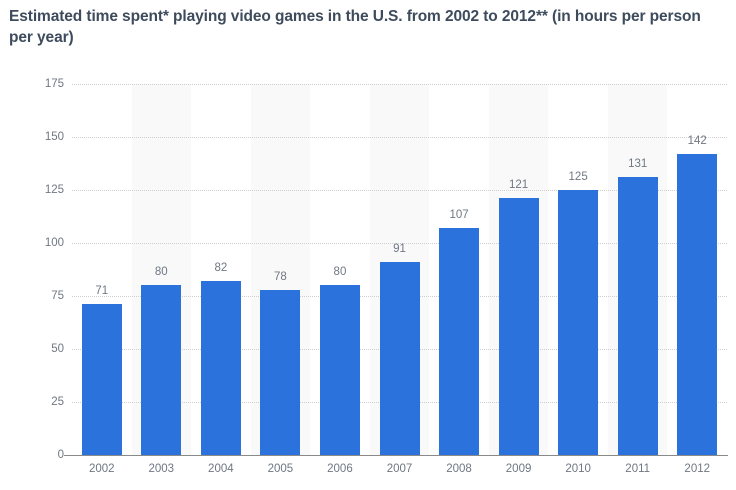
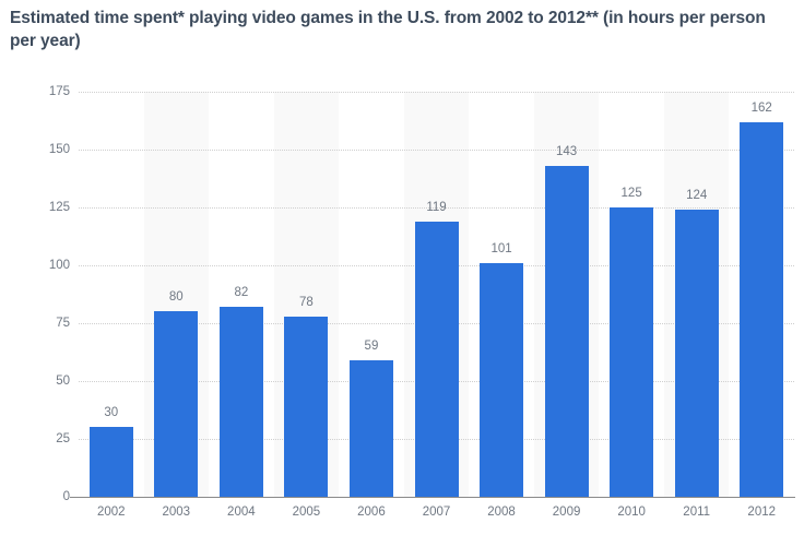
2002: 71 -> 30
2006: 80 -> 59
2007: 91 -> 119
2008: 107 -> 101
2009: 121 -> 143
2011: 131 -> 124
2012: 142 -> 162
